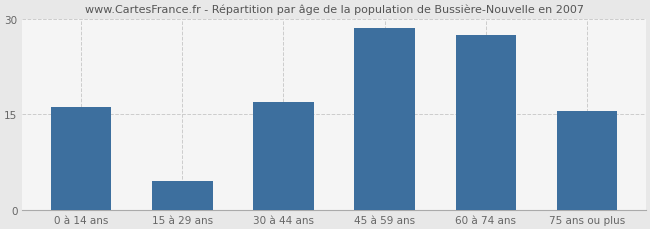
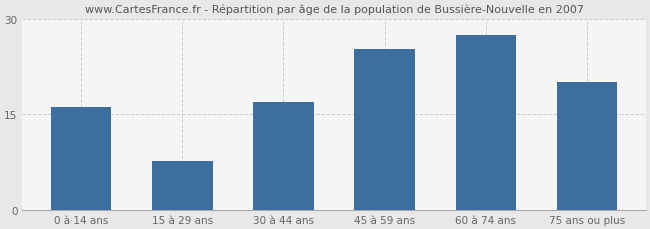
15 à 29 ans: 4.5 -> 7.6
45 à 59 ans: 28.5 -> 25.2
75 ans ou plus: 15.5 -> 20.0
